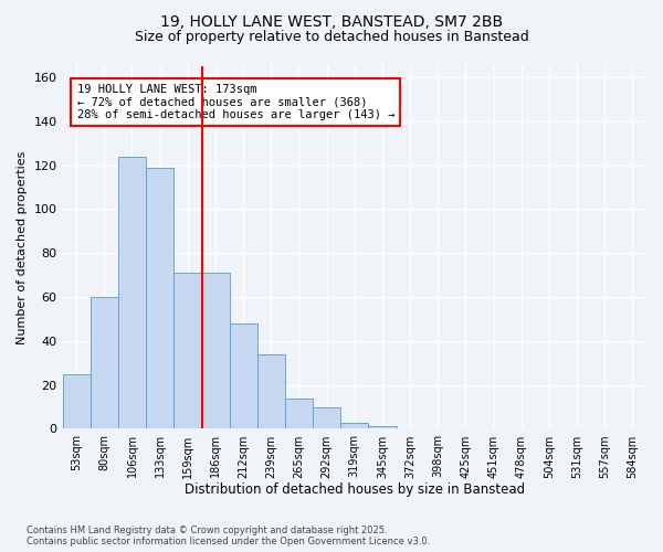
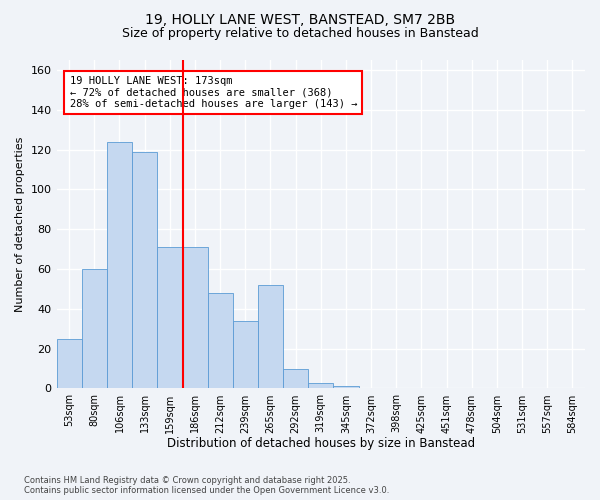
265sqm: 14 -> 52
